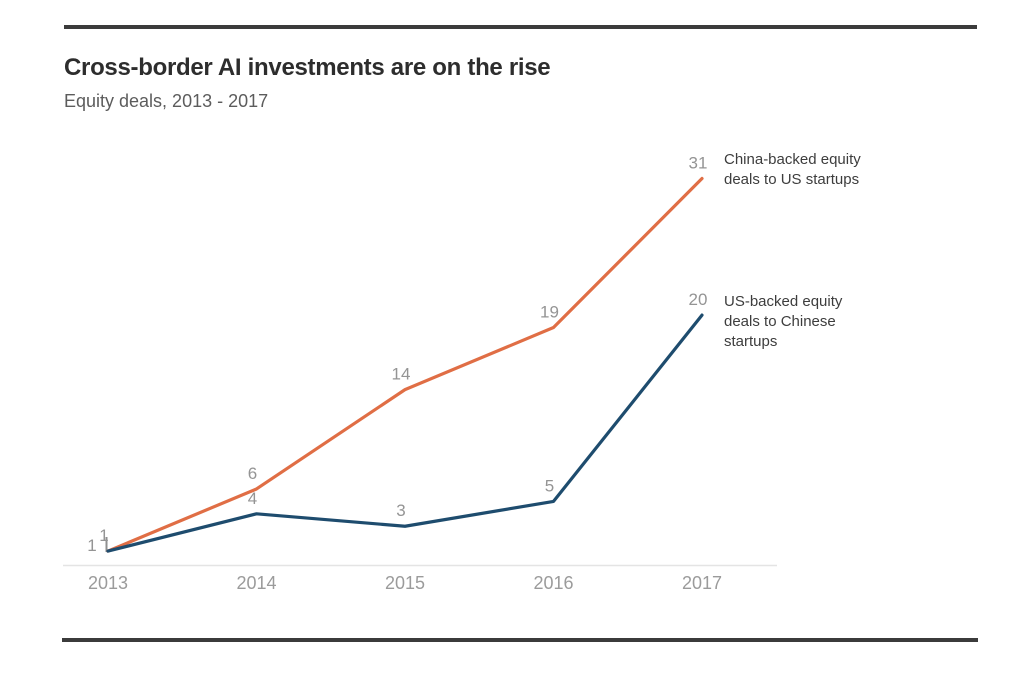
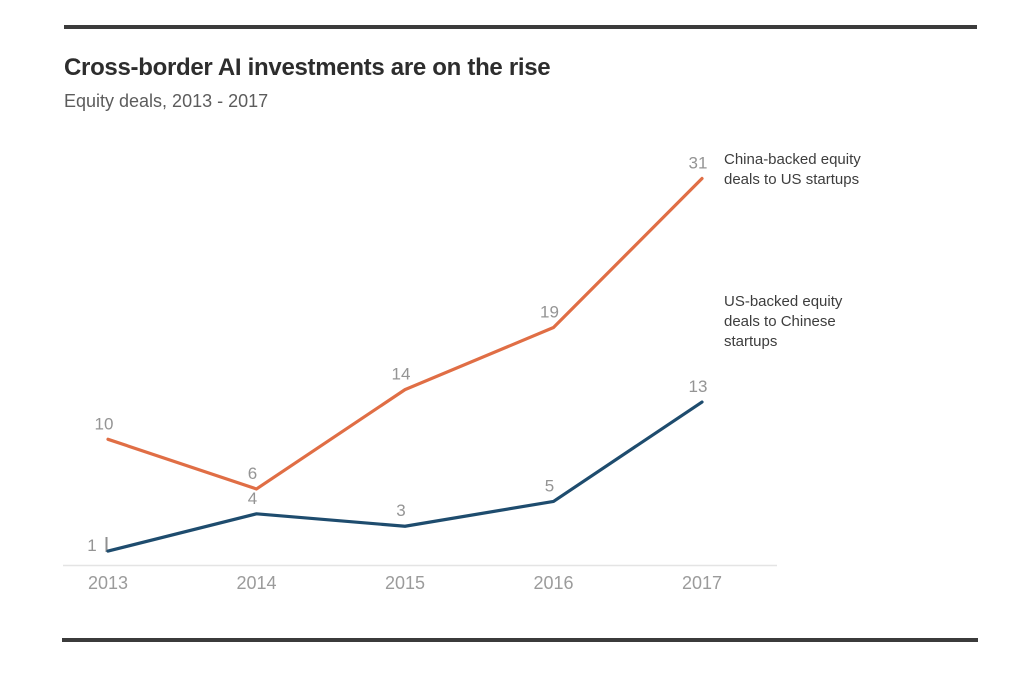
China-backed equity deals to US startups/2013: 1 -> 10
US-backed equity deals to Chinese startups/2017: 20 -> 13
